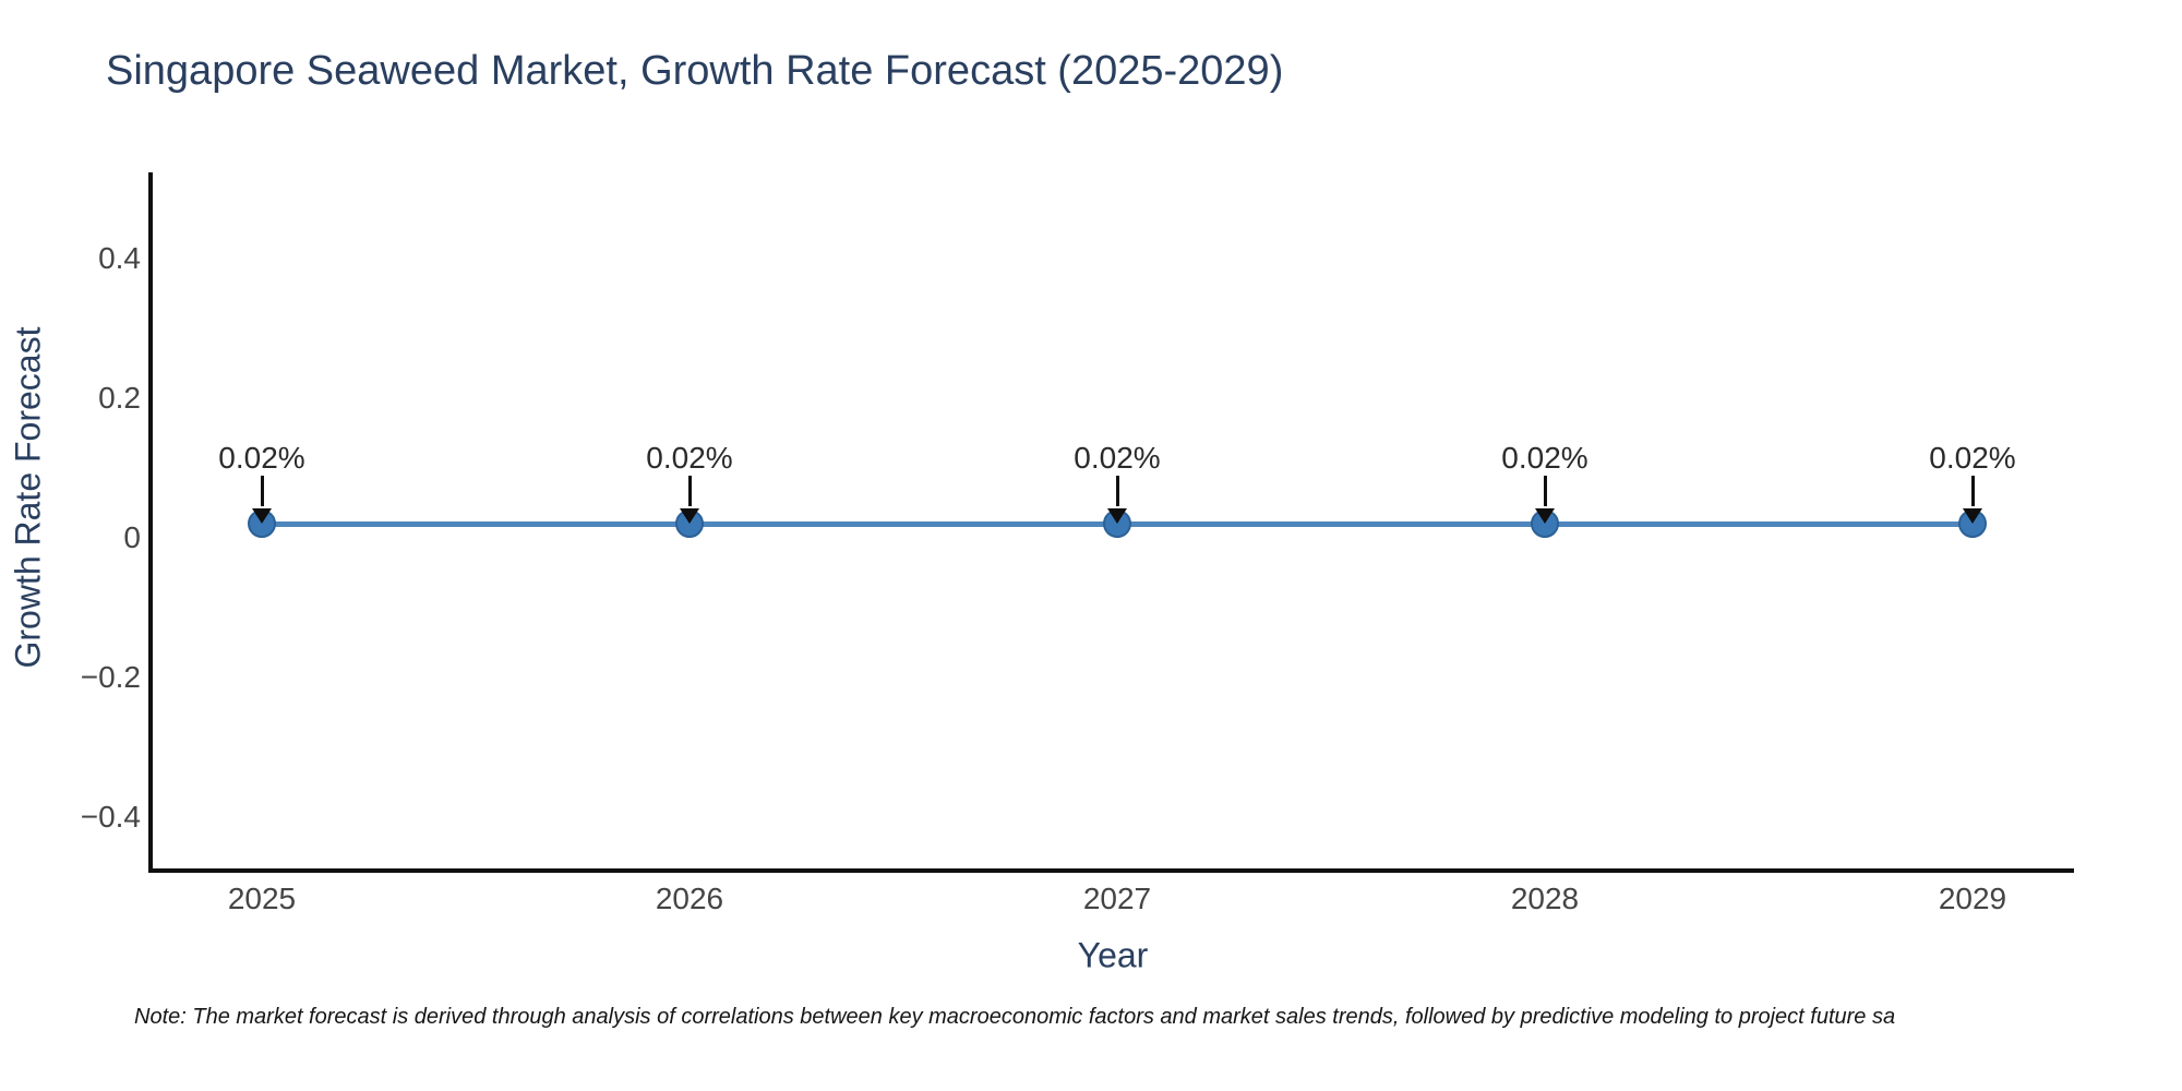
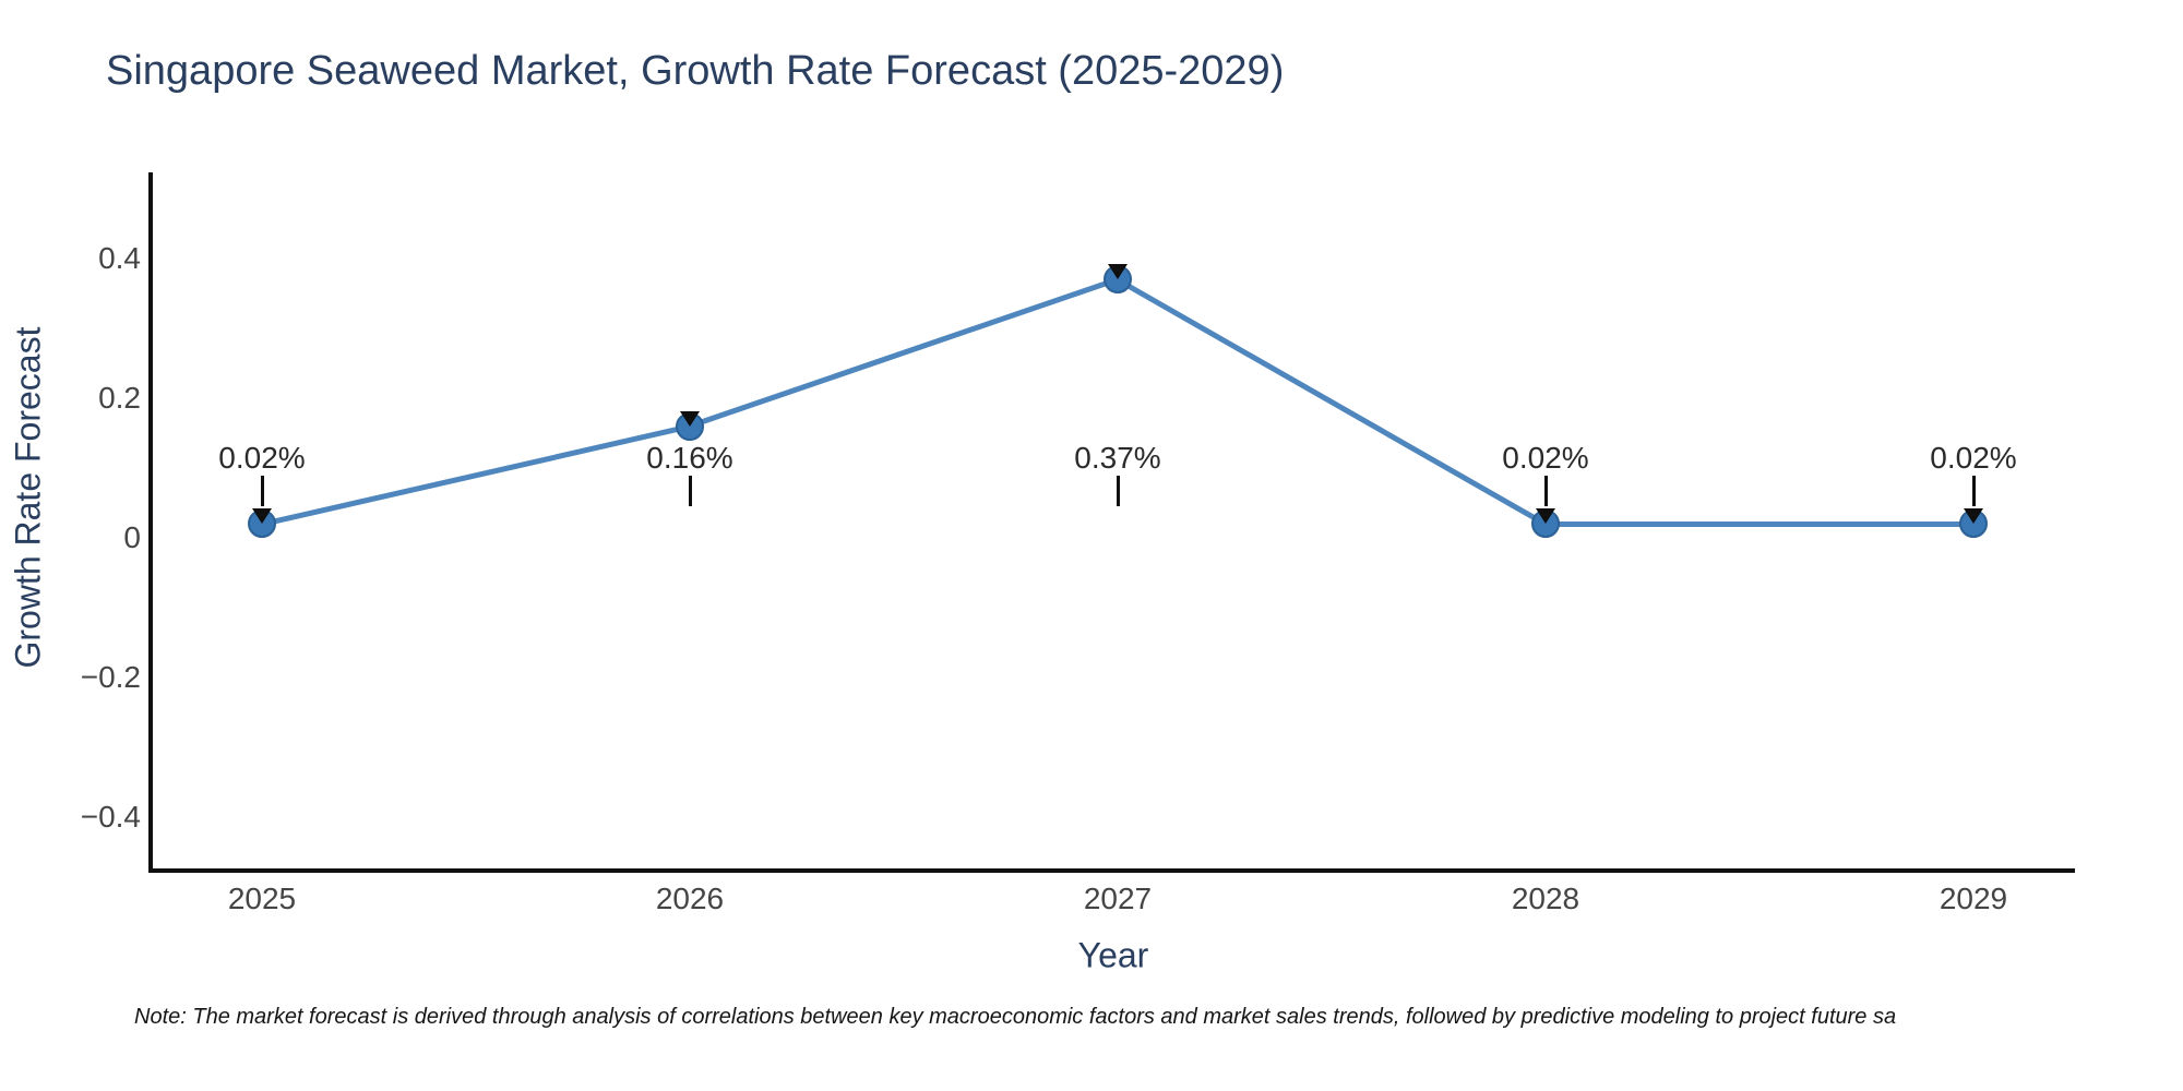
2026: 0.02% -> 0.16%
2027: 0.02% -> 0.37%
